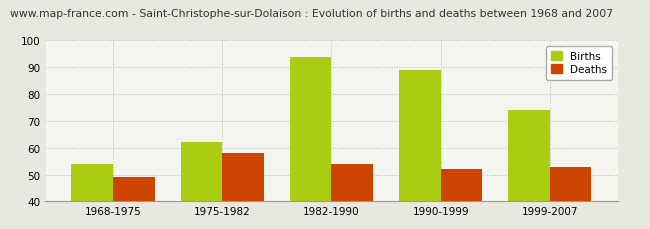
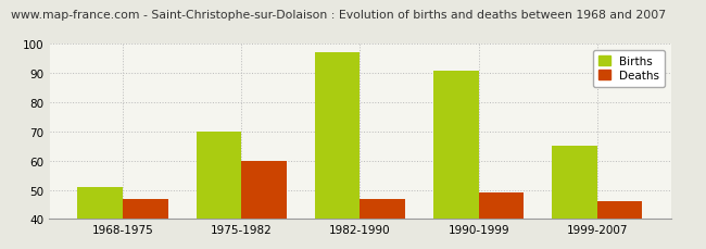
Births/1968-1975: 54 -> 51
Deaths/1968-1975: 49 -> 47
Births/1975-1982: 62 -> 70
Deaths/1975-1982: 58 -> 60
Births/1982-1990: 94 -> 97
Deaths/1982-1990: 54 -> 47
Births/1990-1999: 89 -> 91
Deaths/1990-1999: 52 -> 49
Births/1999-2007: 74 -> 65
Deaths/1999-2007: 53 -> 46
